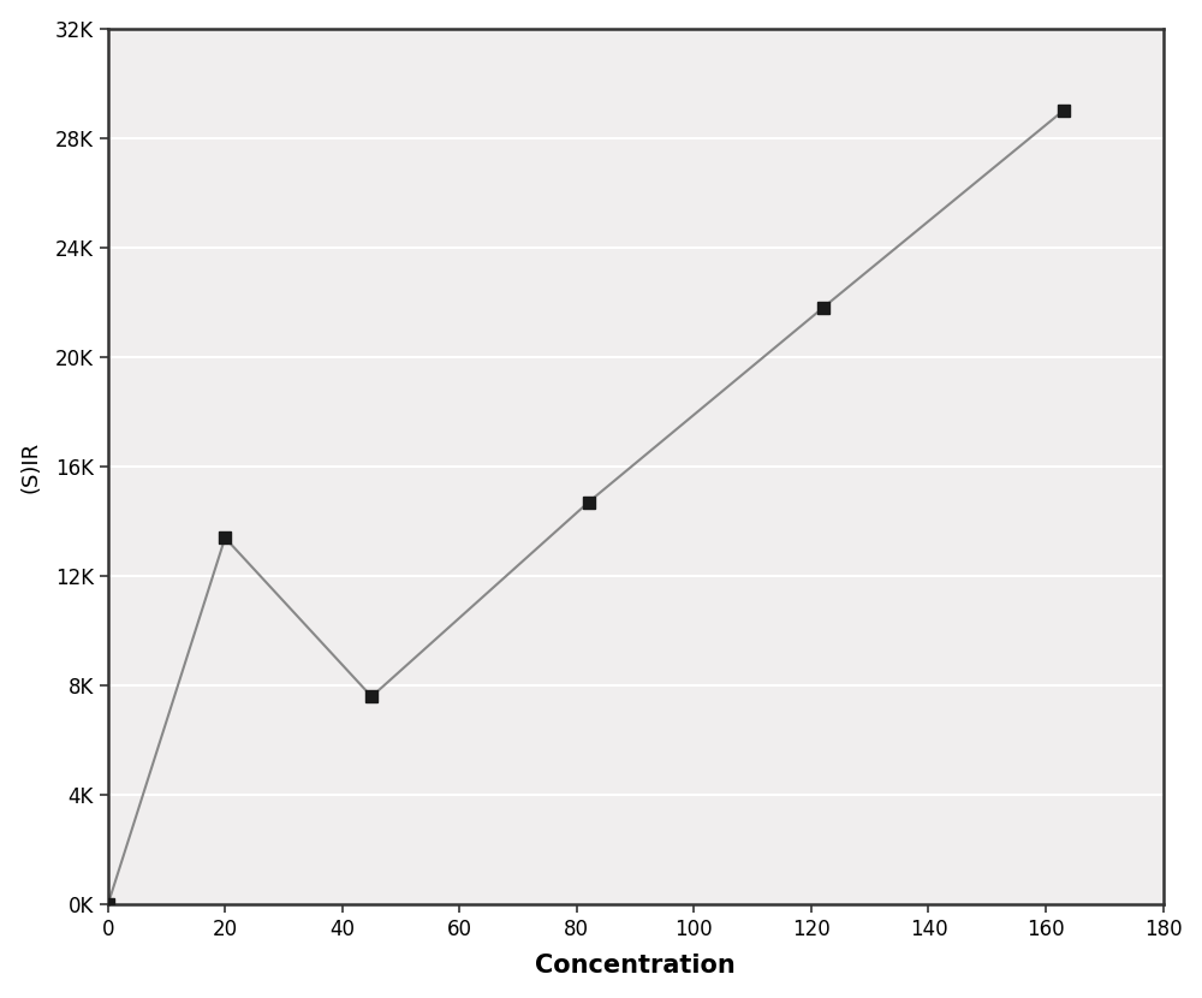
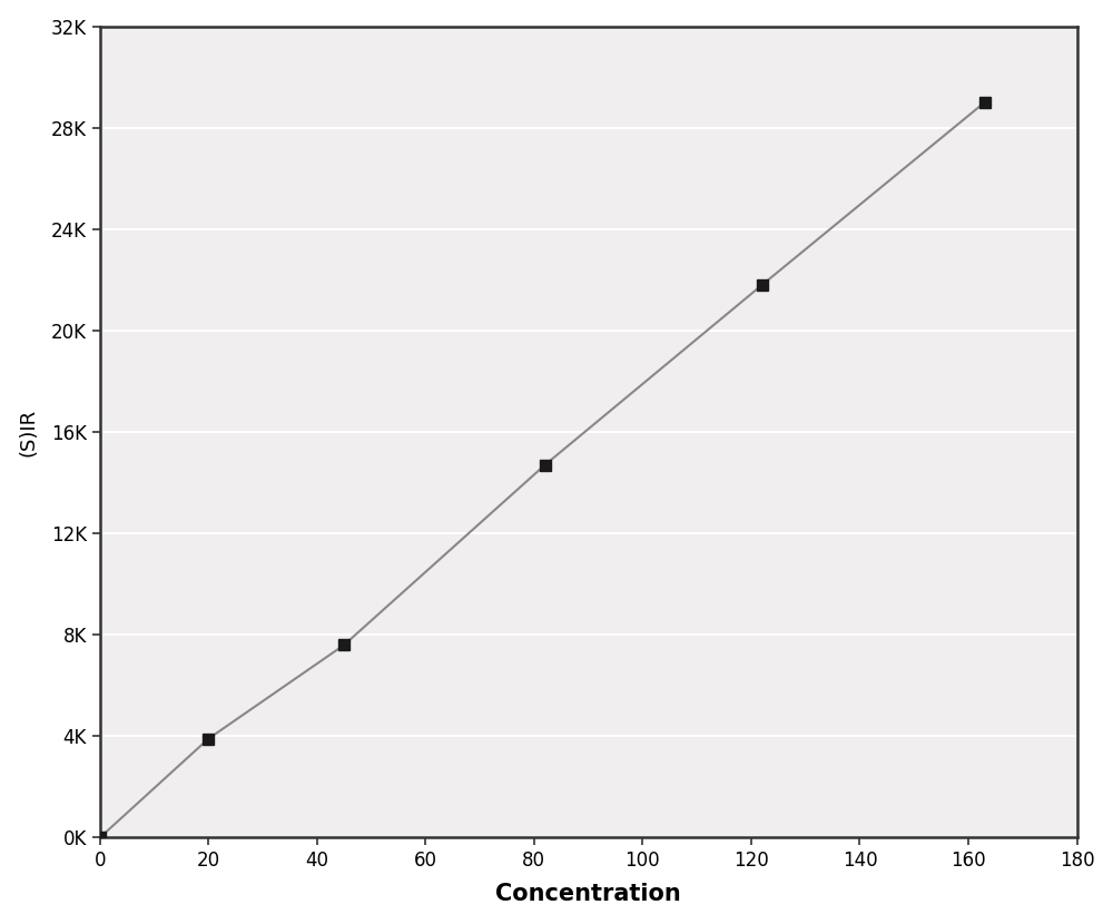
20: 13.4K -> 3.9K
